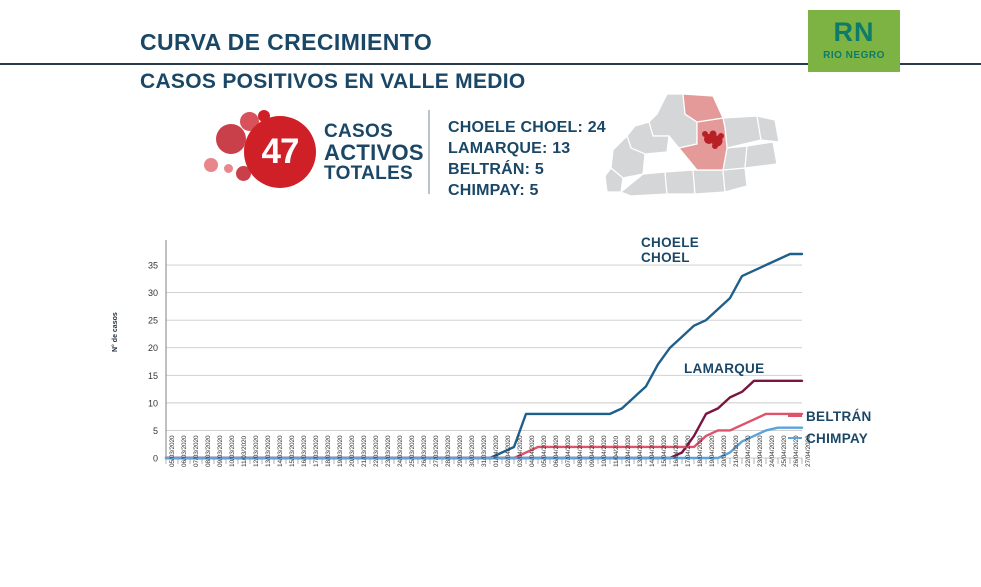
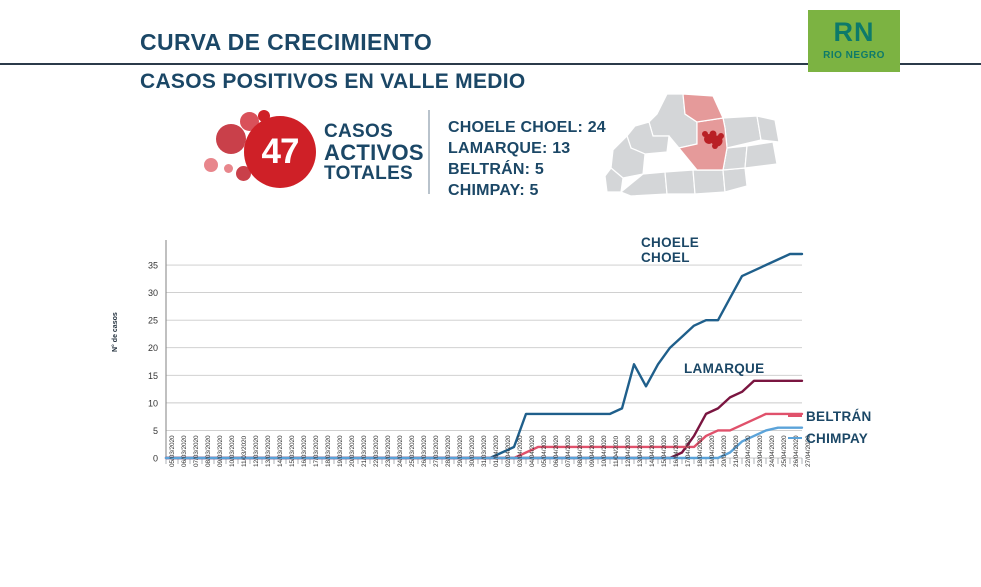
CHOELE CHOEL/13/04/2020: 11 -> 17
CHOELE CHOEL/20/04/2020: 27 -> 25
